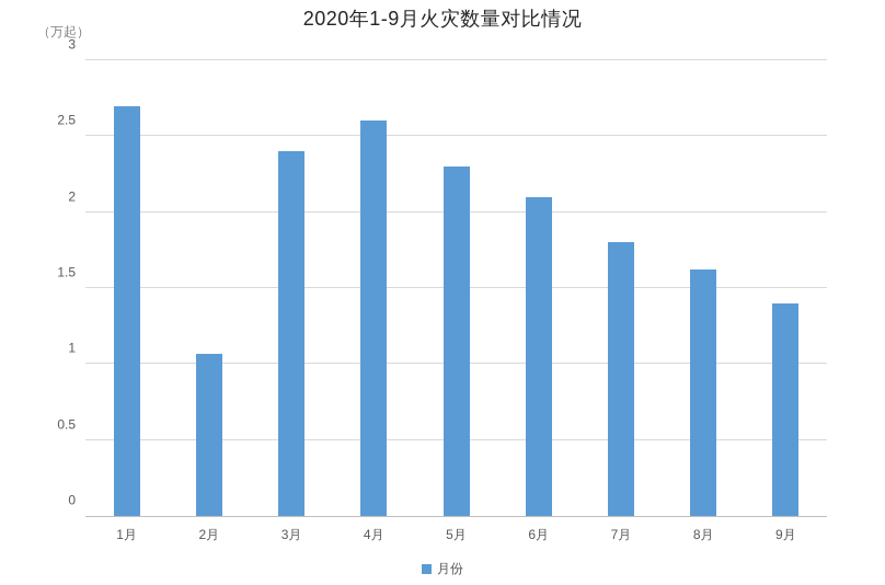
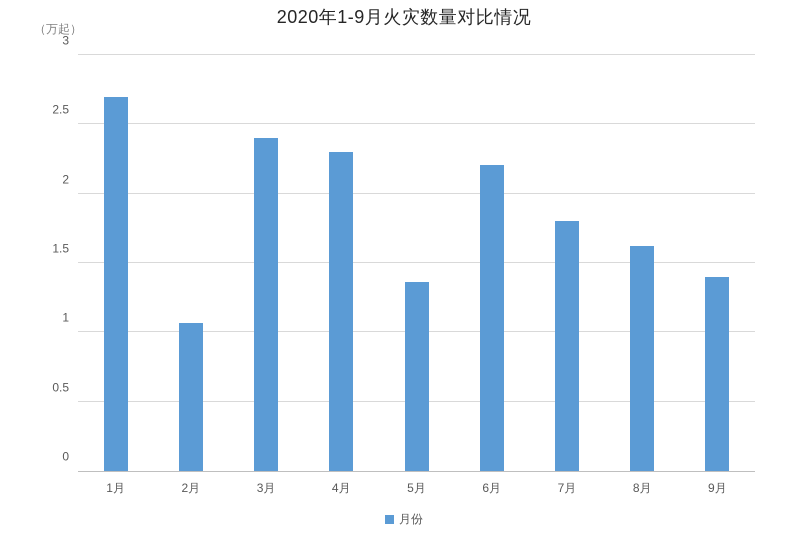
4月: 2.60 -> 2.30
5月: 2.30 -> 1.36
6月: 2.10 -> 2.21
